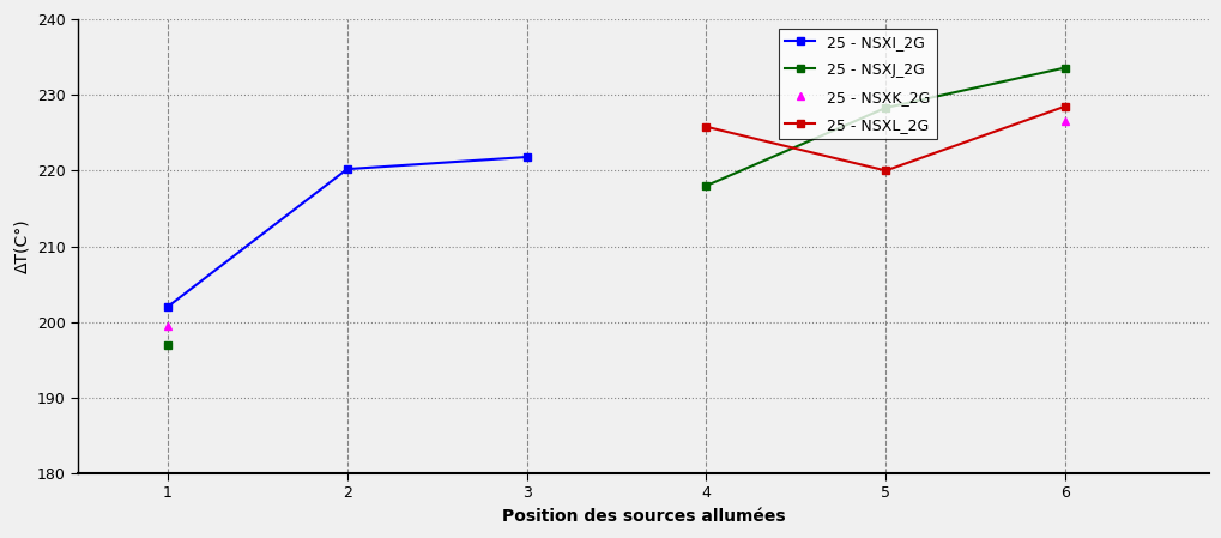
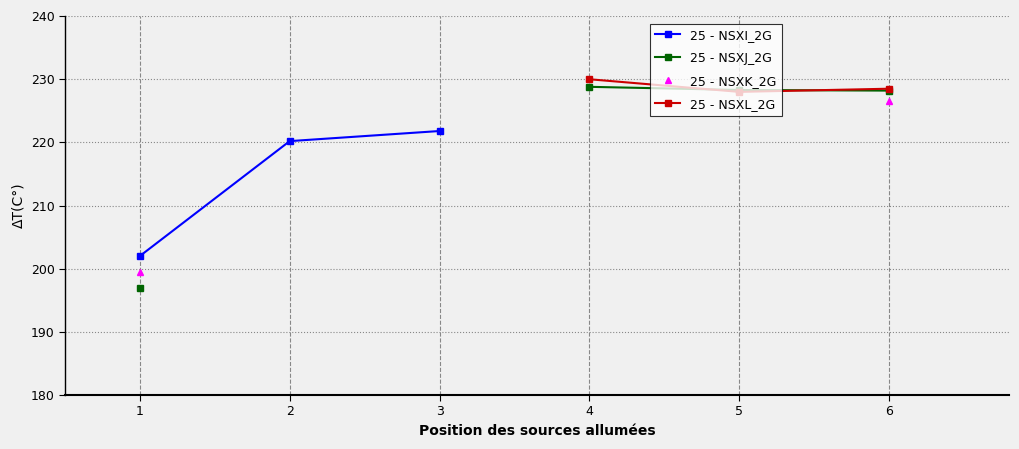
25 - NSXJ_2G/4: 218.0 -> 228.8
25 - NSXL_2G/4: 225.8 -> 230.0
25 - NSXL_2G/5: 220.0 -> 228.0
25 - NSXJ_2G/6: 233.6 -> 228.2
